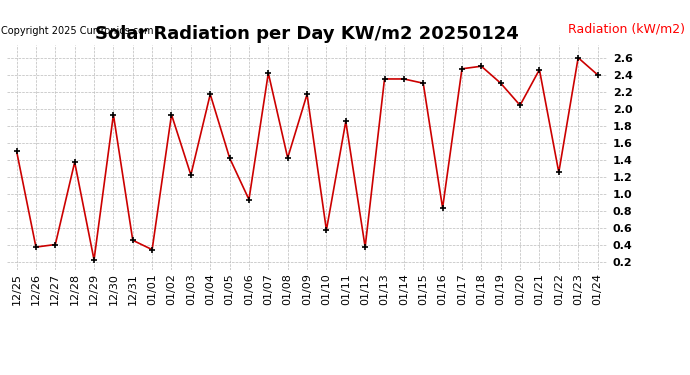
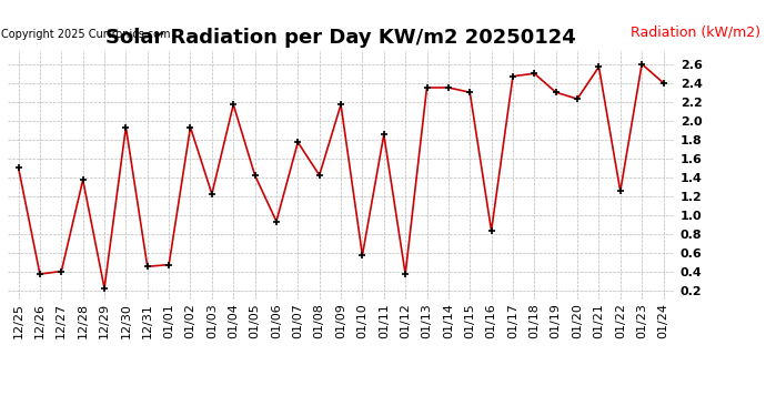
01/01: 0.34 -> 0.47
01/07: 2.42 -> 1.77
01/20: 2.04 -> 2.23
01/21: 2.46 -> 2.57
